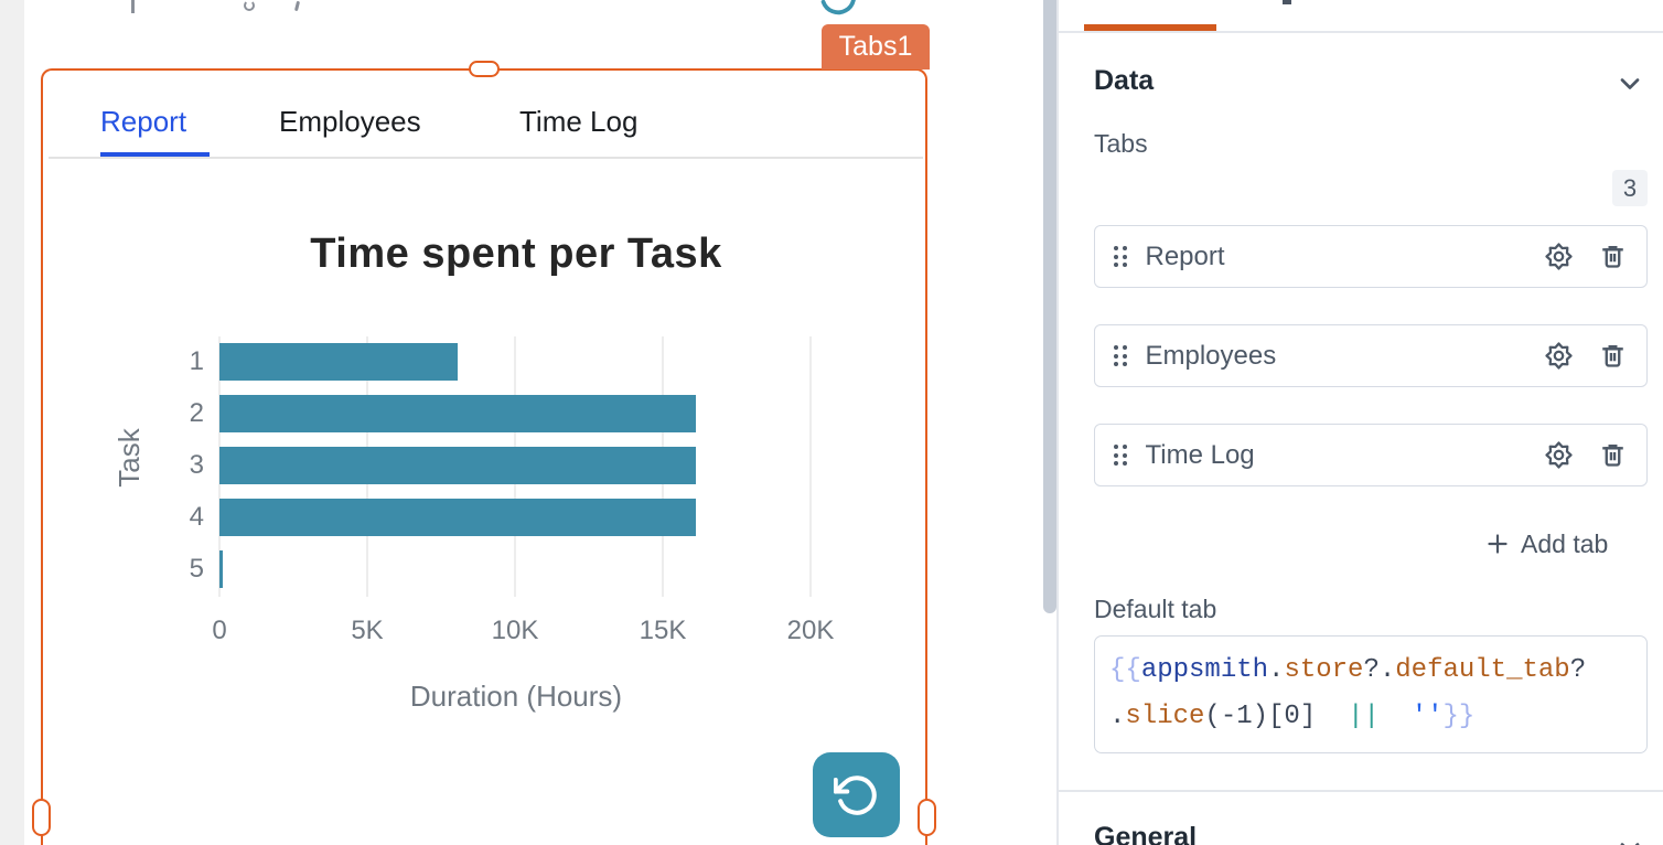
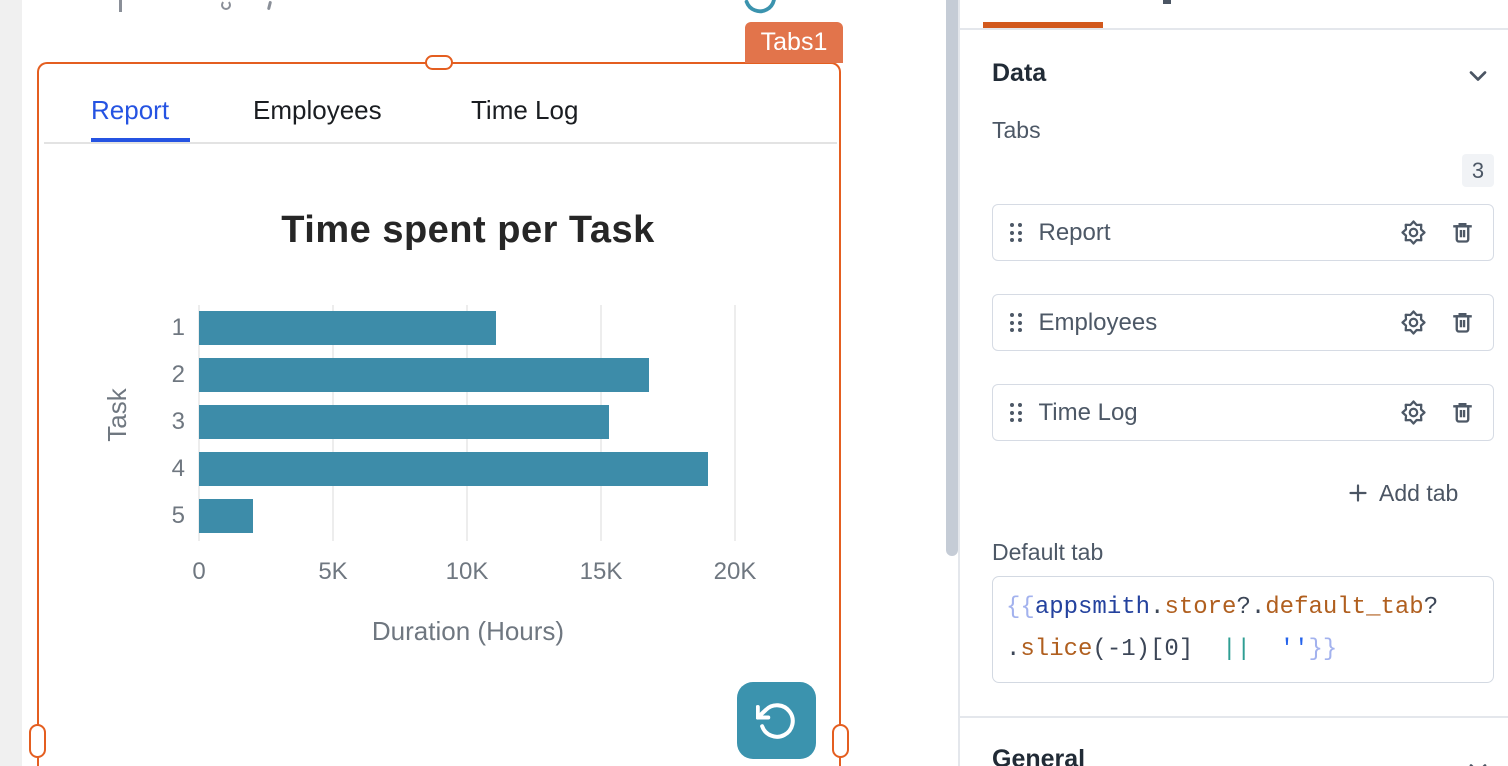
1: 8.1K -> 11.1K
2: 16.1K -> 16.8K
3: 16.1K -> 15.3K
4: 16.1K -> 19.0K
5: 0.1K -> 2.0K
